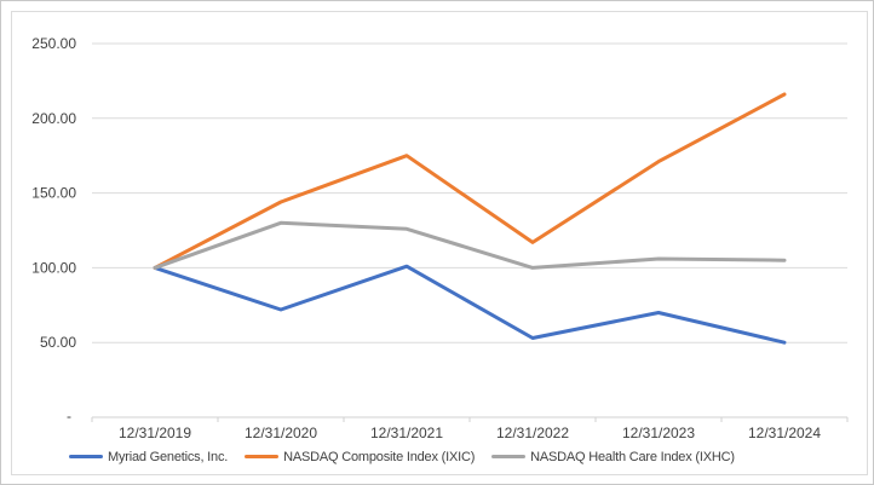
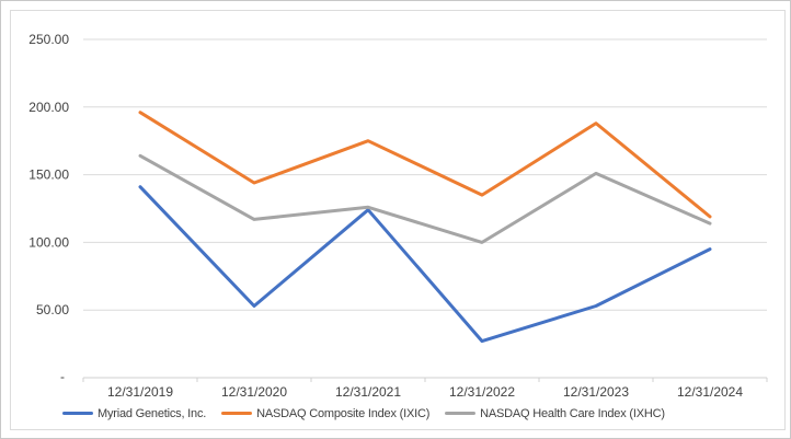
Myriad Genetics, Inc./12/31/2019: 100 -> 141
NASDAQ Composite Index (IXIC)/12/31/2019: 100 -> 196
NASDAQ Health Care Index (IXHC)/12/31/2019: 100 -> 164
Myriad Genetics, Inc./12/31/2020: 72 -> 53
NASDAQ Health Care Index (IXHC)/12/31/2020: 130 -> 117
Myriad Genetics, Inc./12/31/2021: 101 -> 124
Myriad Genetics, Inc./12/31/2022: 53 -> 27
NASDAQ Composite Index (IXIC)/12/31/2022: 117 -> 135
Myriad Genetics, Inc./12/31/2023: 70 -> 53
NASDAQ Composite Index (IXIC)/12/31/2023: 171 -> 188
NASDAQ Health Care Index (IXHC)/12/31/2023: 106 -> 151
Myriad Genetics, Inc./12/31/2024: 50 -> 95
NASDAQ Composite Index (IXIC)/12/31/2024: 216 -> 119
NASDAQ Health Care Index (IXHC)/12/31/2024: 105 -> 114
